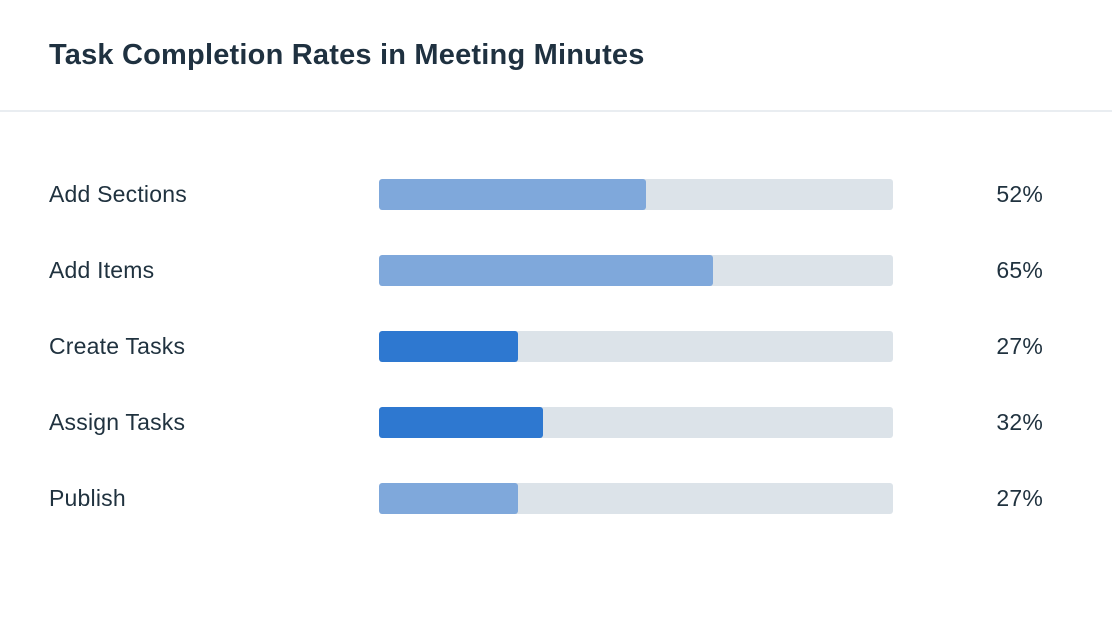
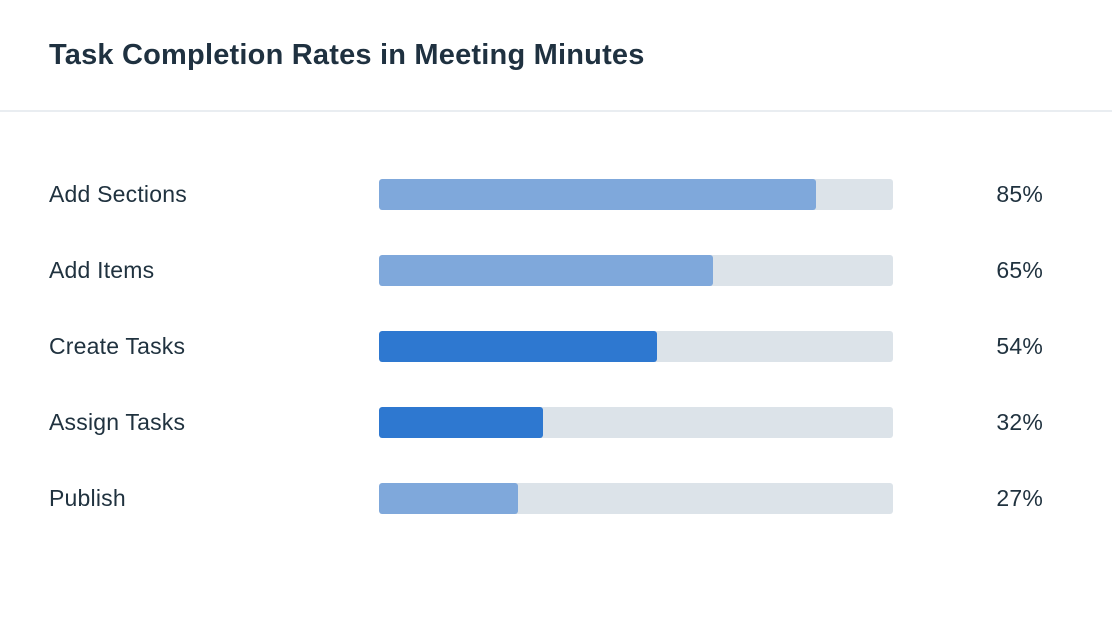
Add Sections: 52% -> 85%
Create Tasks: 27% -> 54%
